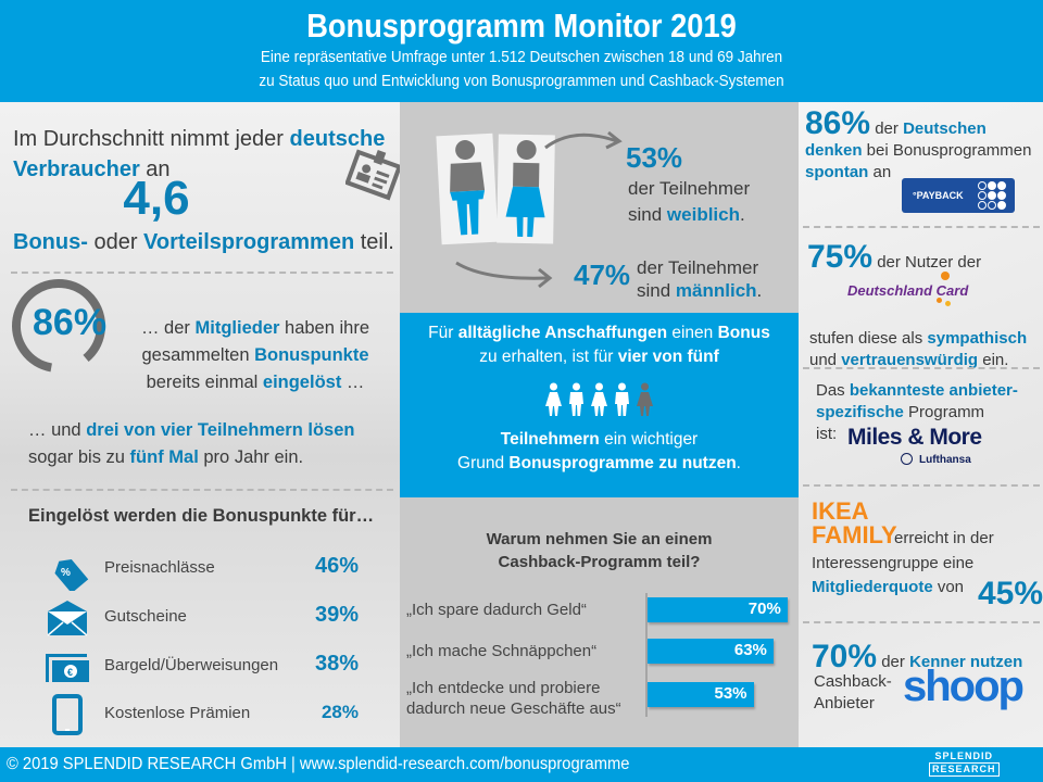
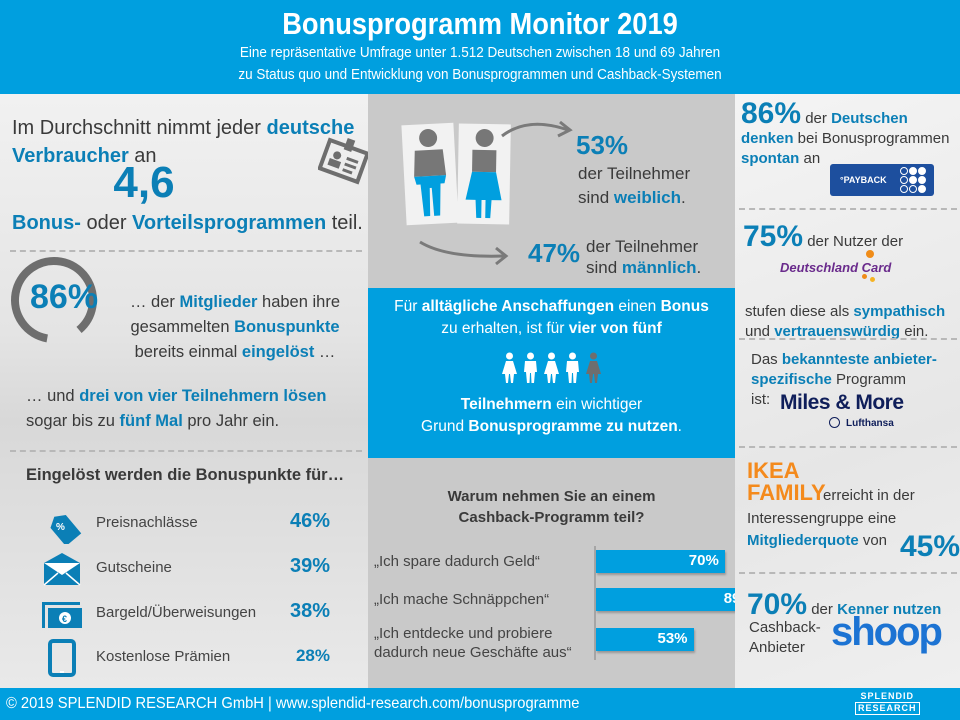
„Ich mache Schnäppchen“: 63% -> 89%
